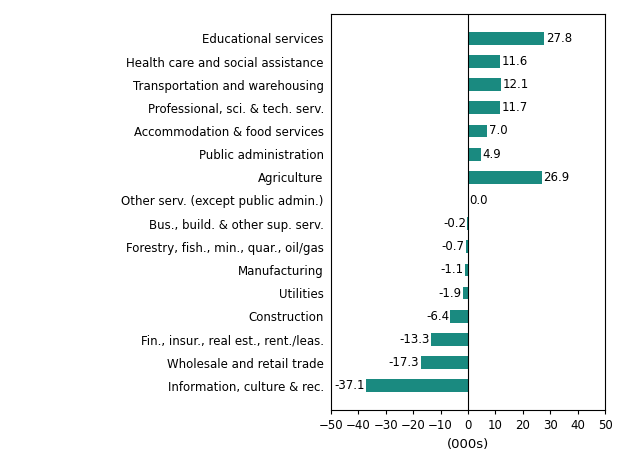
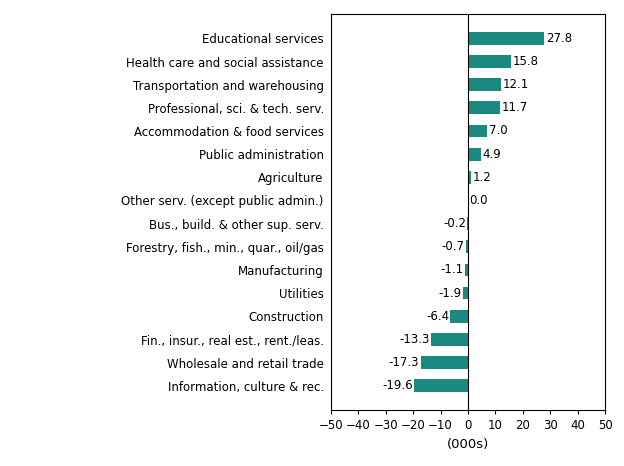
Health care and social assistance: 11.6 -> 15.8
Agriculture: 26.9 -> 1.2
Information, culture & rec.: -37.1 -> -19.6
